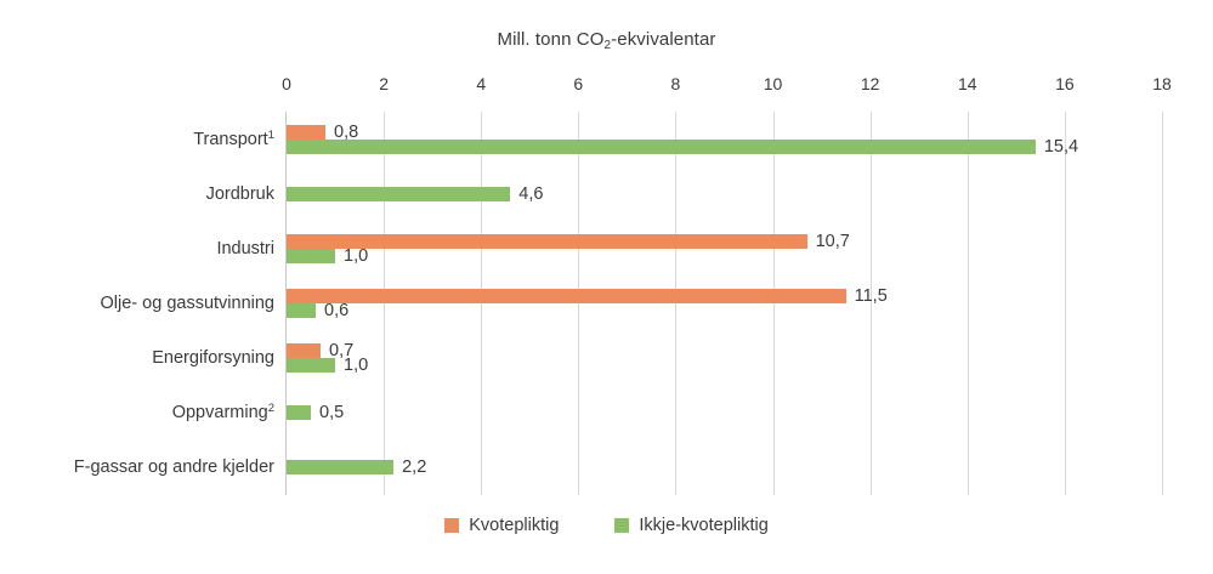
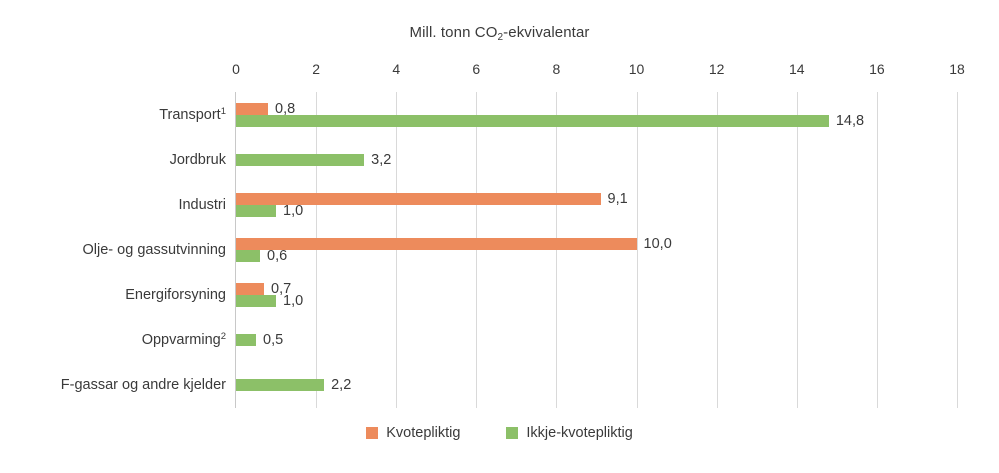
Ikkje-kvotepliktig/Transport: 15,4 -> 14,8
Ikkje-kvotepliktig/Jordbruk: 4,6 -> 3,2
Kvotepliktig/Industri: 10,7 -> 9,1
Kvotepliktig/Olje- og gassutvinning: 11,5 -> 10,0
